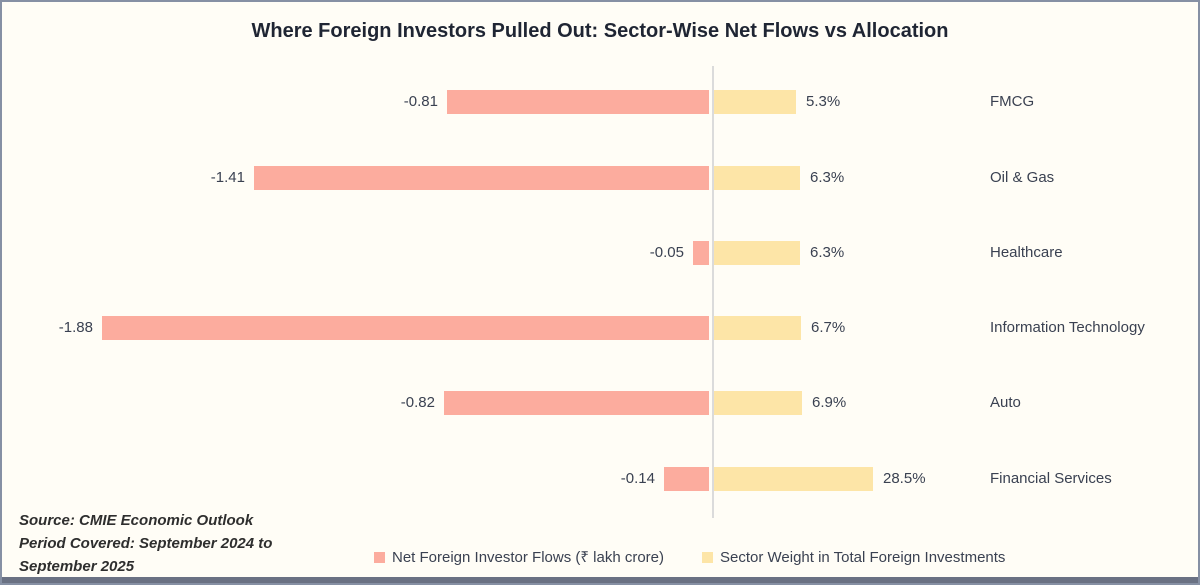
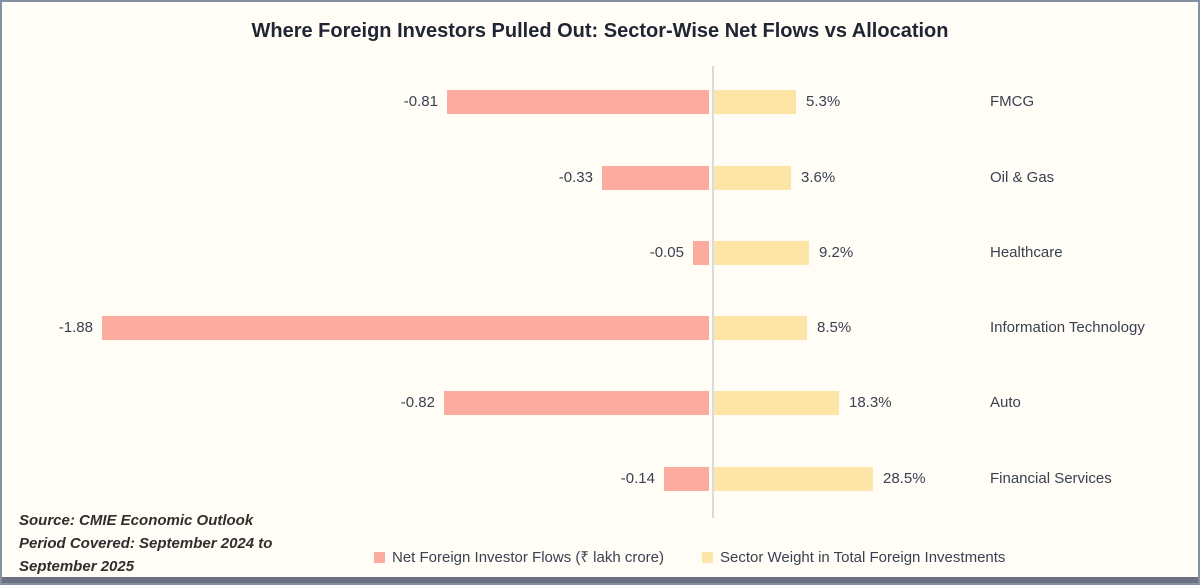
Net Foreign Investor Flows (₹ lakh crore)/Oil & Gas: -1.41 -> -0.33
Sector Weight in Total Foreign Investments/Oil & Gas: 6.3% -> 3.6%
Sector Weight in Total Foreign Investments/Healthcare: 6.3% -> 9.2%
Sector Weight in Total Foreign Investments/Information Technology: 6.7% -> 8.5%
Sector Weight in Total Foreign Investments/Auto: 6.9% -> 18.3%
